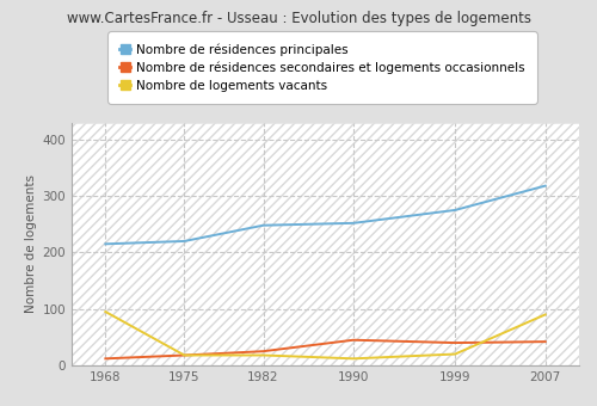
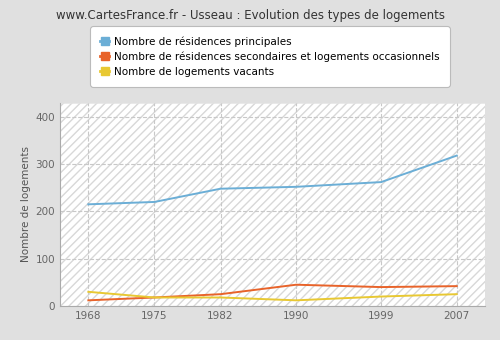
Nombre de logements vacants/1968: 95 -> 30
Nombre de résidences principales/1999: 275 -> 262
Nombre de logements vacants/2007: 90 -> 25
